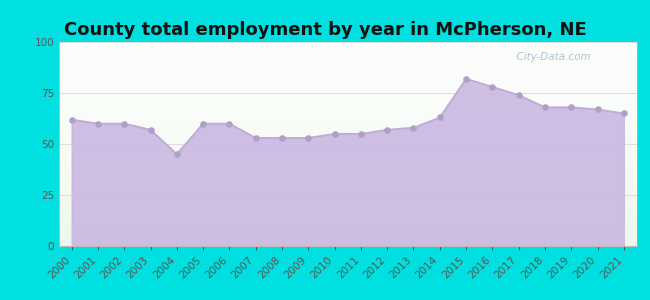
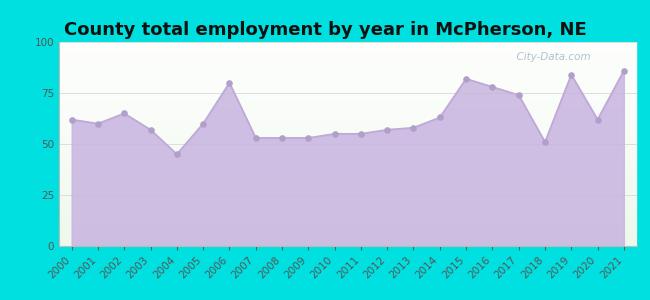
2002: 60 -> 65
2006: 60 -> 80
2018: 68 -> 51
2019: 68 -> 84
2020: 67 -> 62
2021: 65 -> 86
